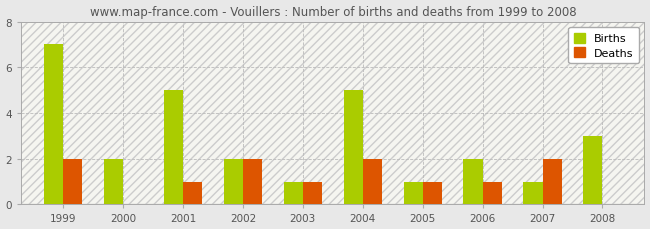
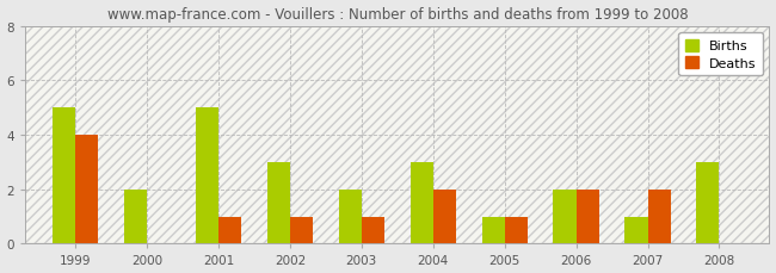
Births/1999: 7 -> 5
Deaths/1999: 2 -> 4
Births/2002: 2 -> 3
Deaths/2002: 2 -> 1
Births/2003: 1 -> 2
Births/2004: 5 -> 3
Deaths/2006: 1 -> 2
